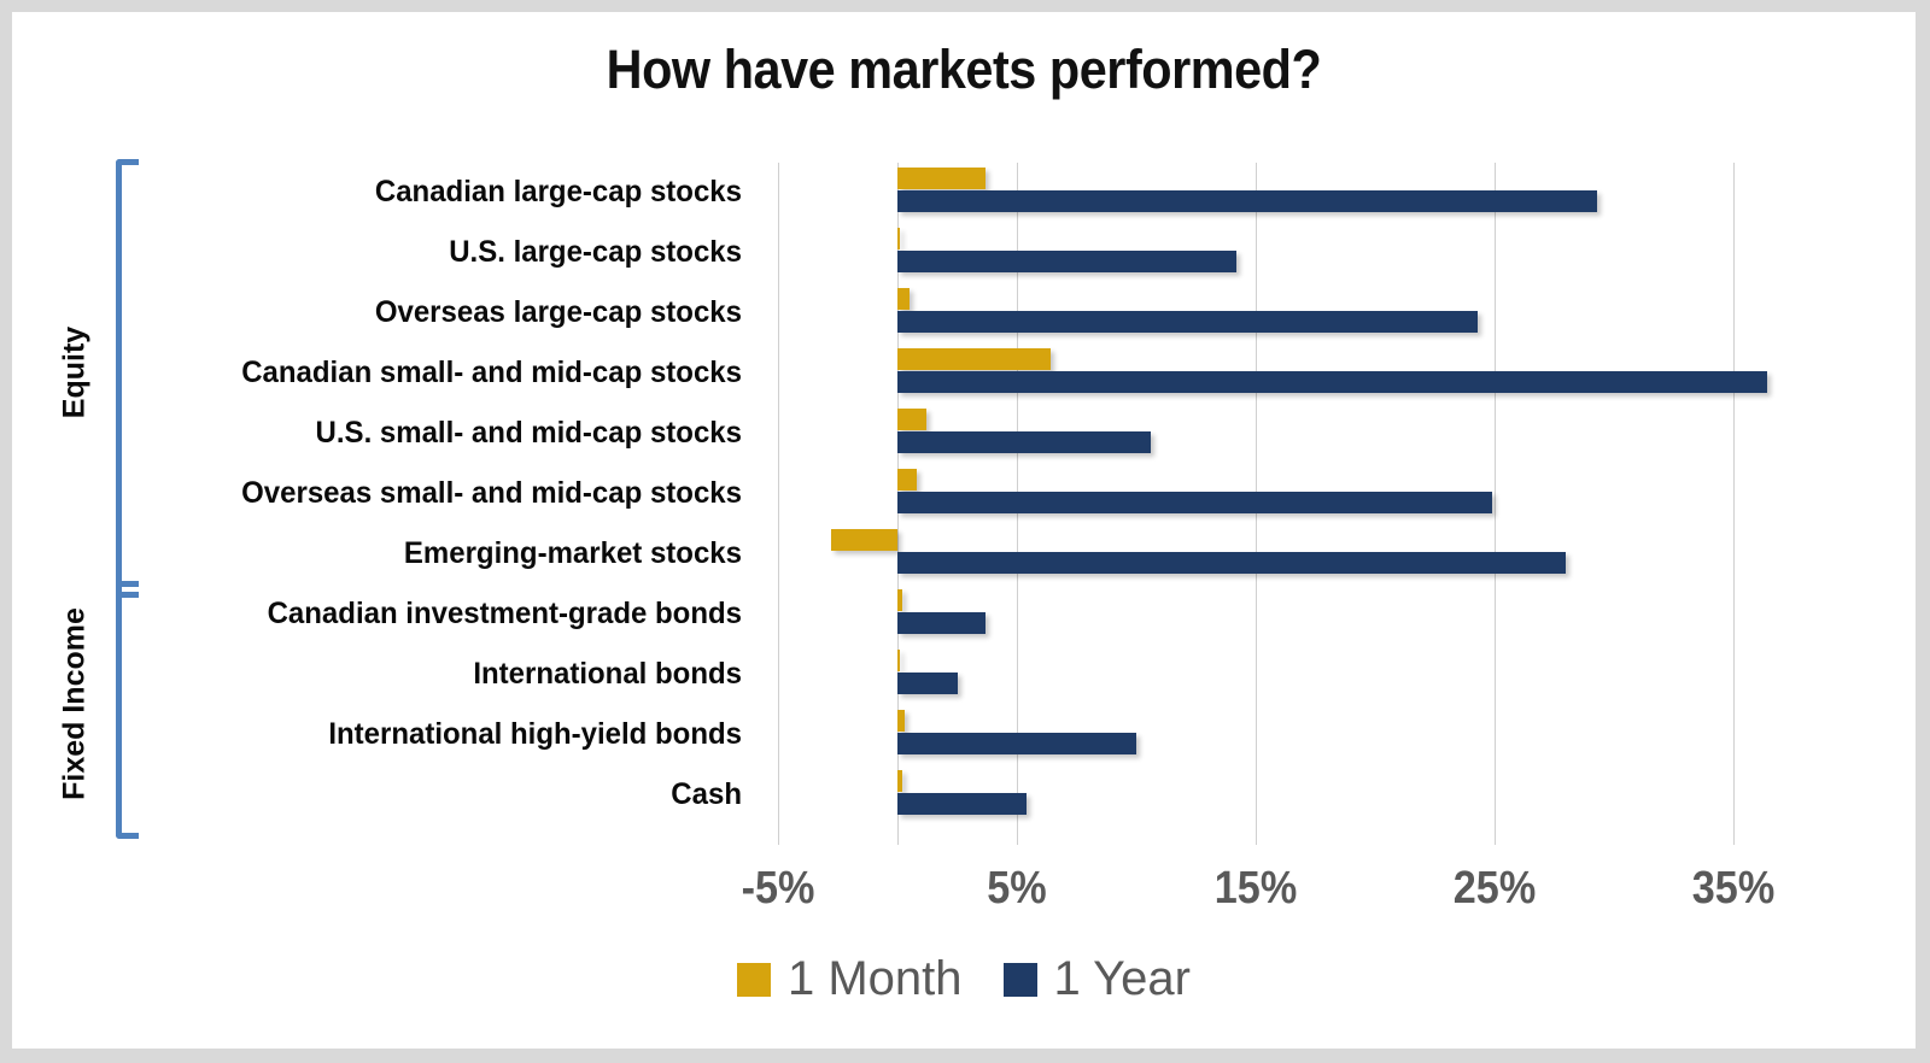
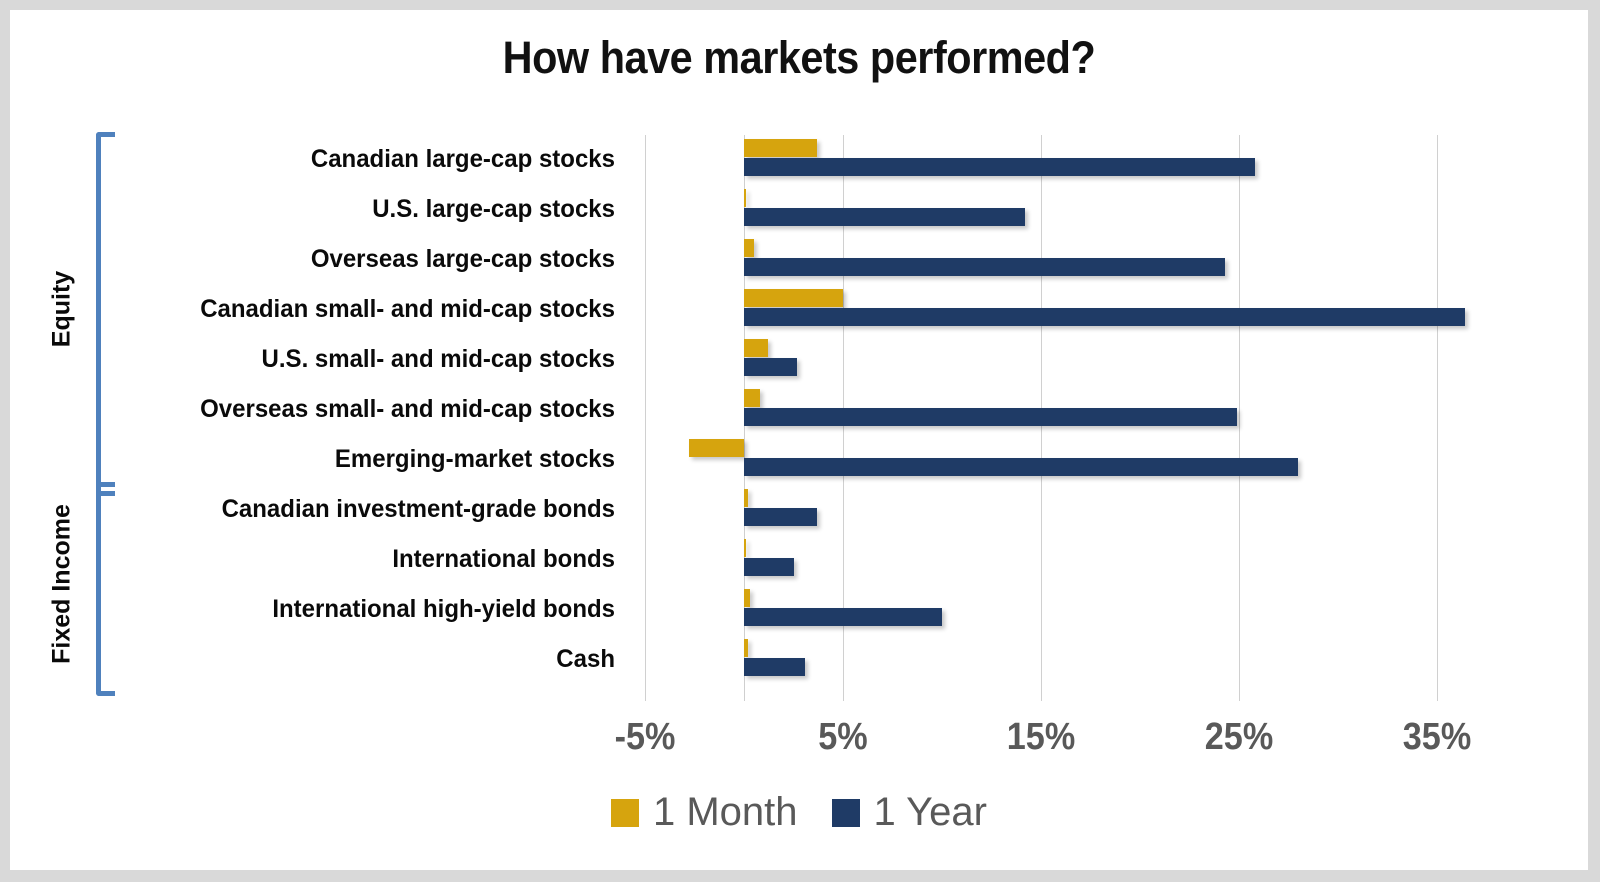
1 Year/Canadian large-cap stocks: 29.3% -> 25.8%
1 Month/Canadian small- and mid-cap stocks: 6.4% -> 5.0%
1 Year/U.S. small- and mid-cap stocks: 10.6% -> 2.7%
1 Year/Cash: 5.4% -> 3.1%
